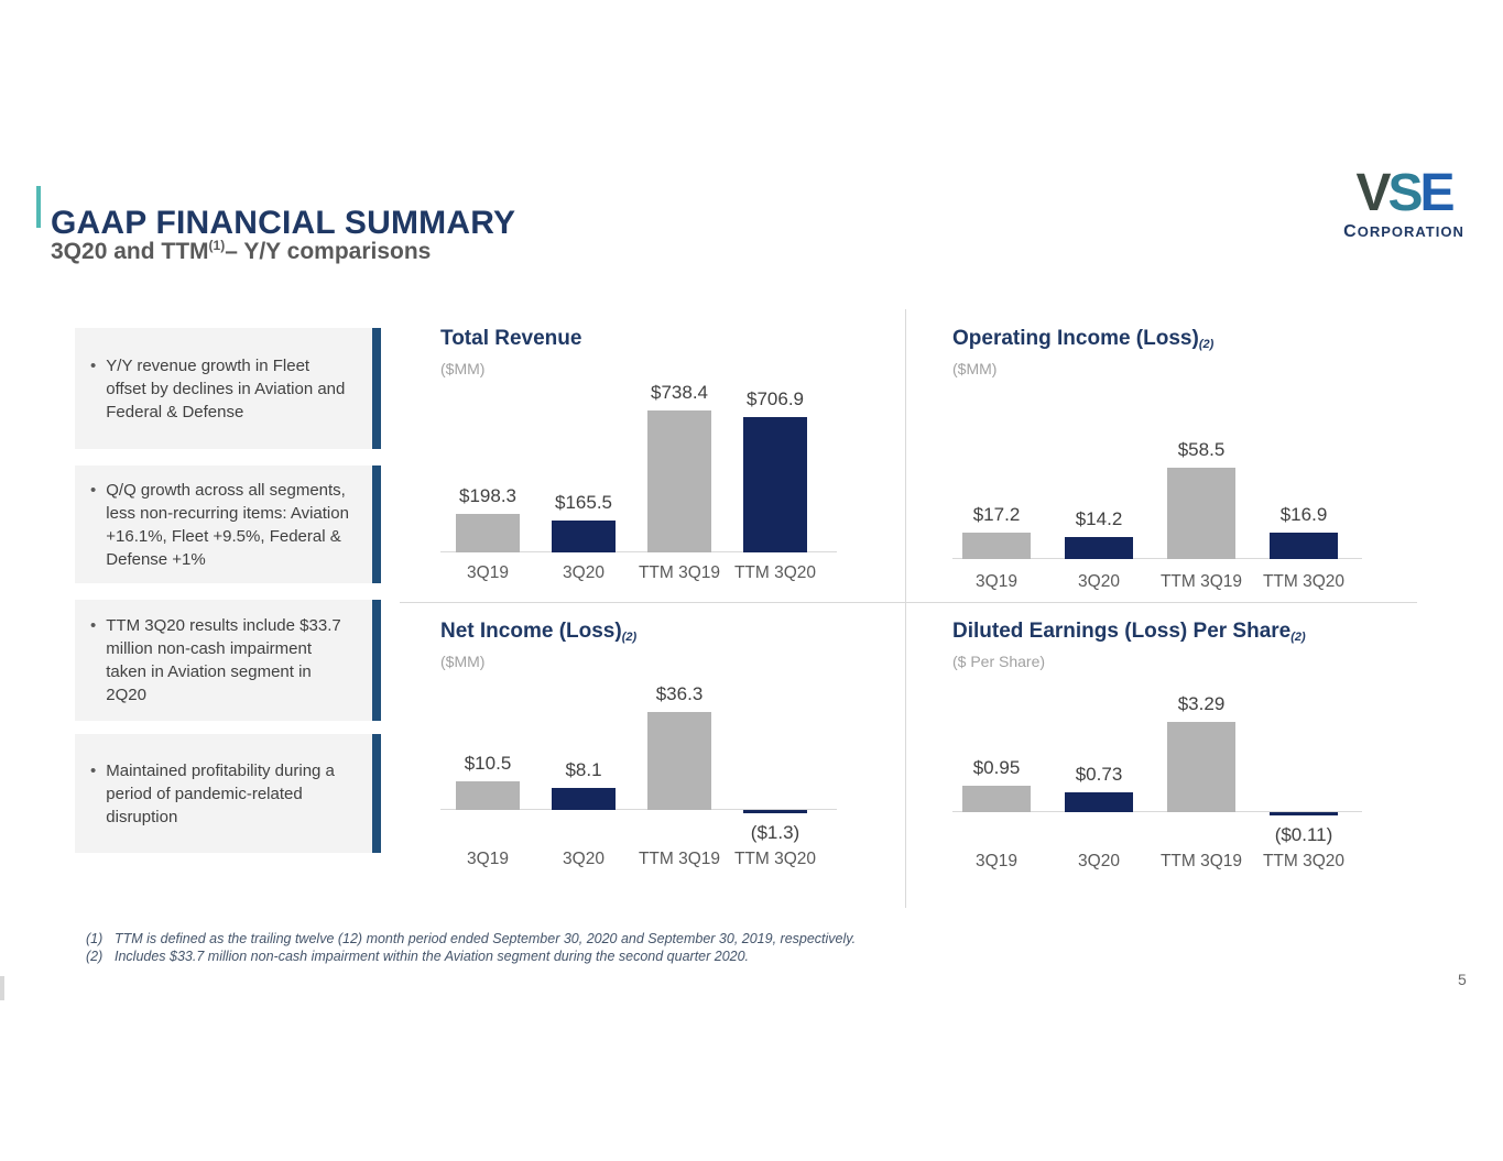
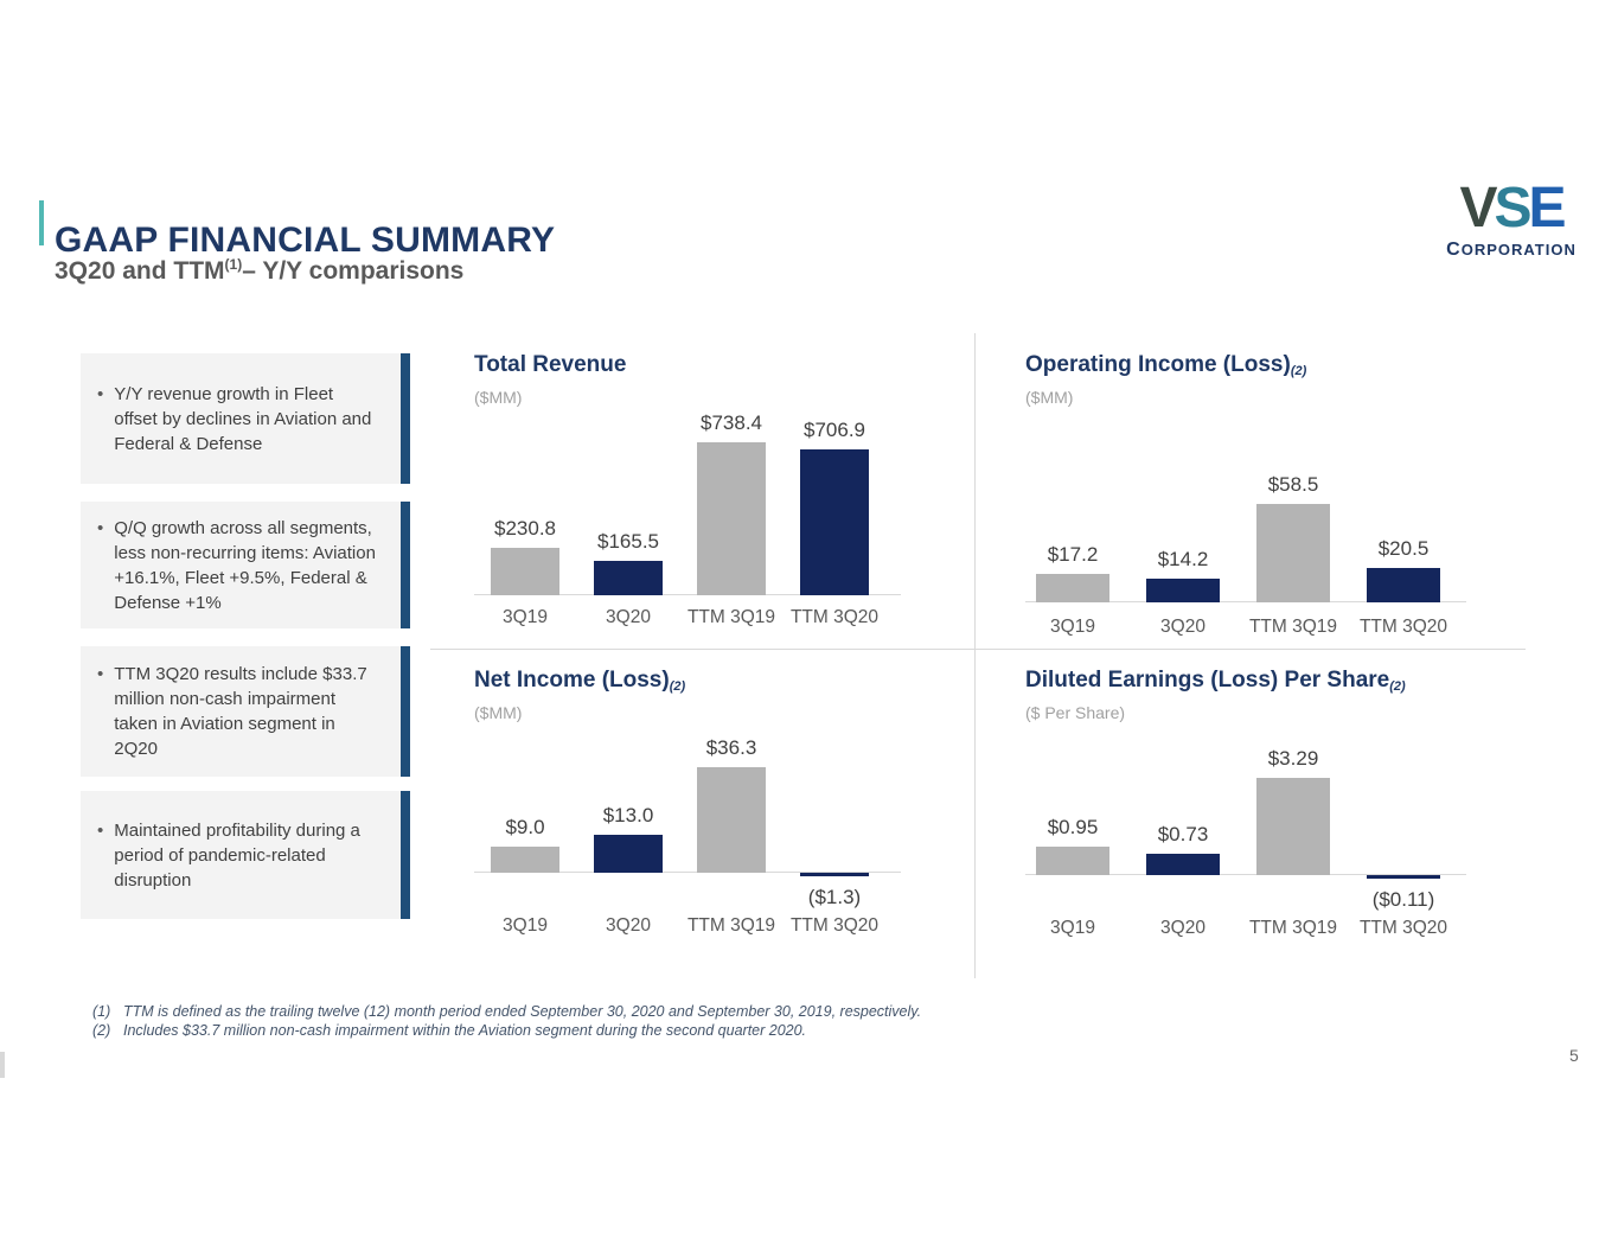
Total Revenue/3Q19: $198.3 -> $230.8
Operating Income (Loss)/TTM 3Q20: $16.9 -> $20.5
Net Income (Loss)/3Q19: $10.5 -> $9.0
Net Income (Loss)/3Q20: $8.1 -> $13.0
